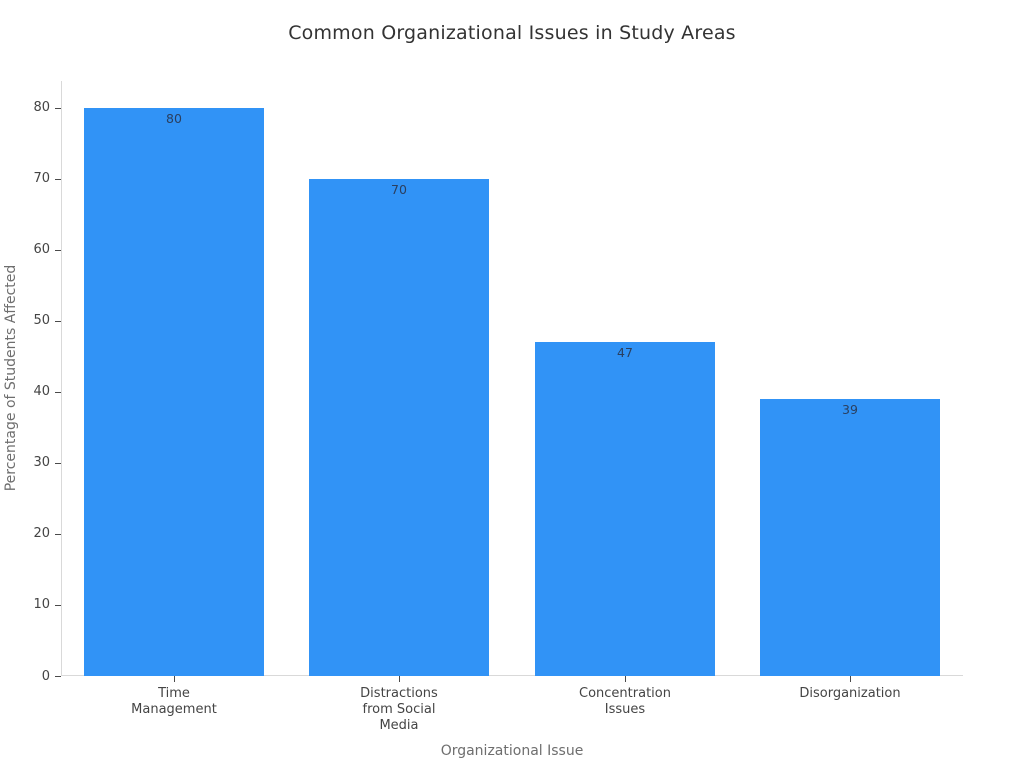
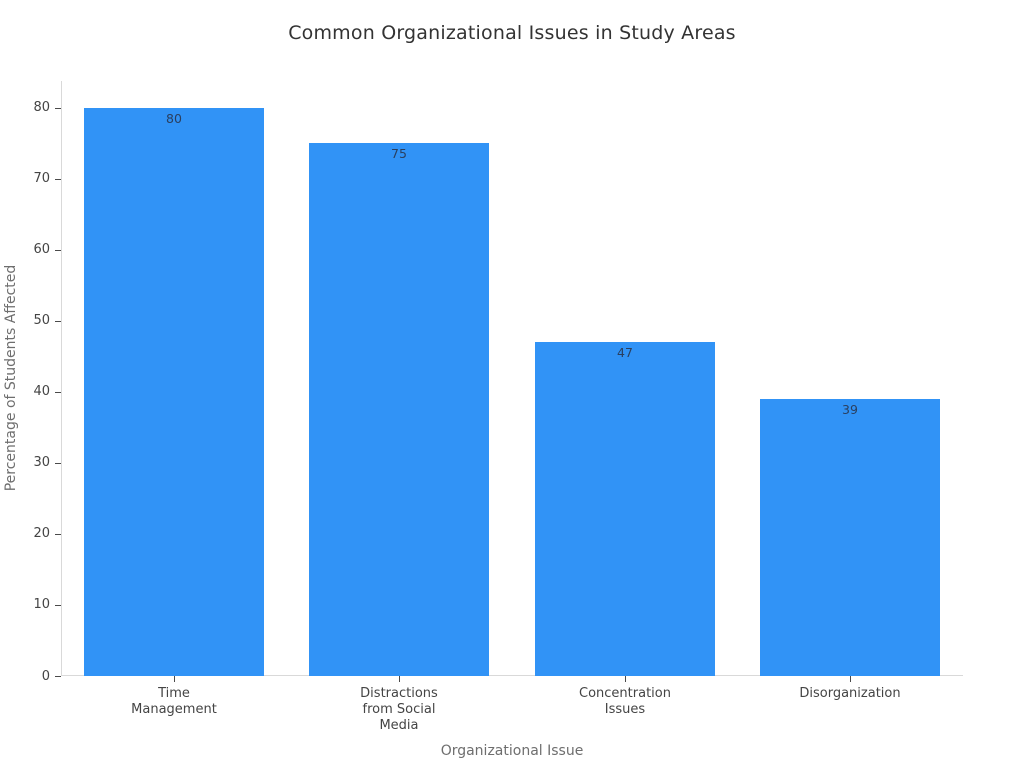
Distractions from Social Media: 70 -> 75
